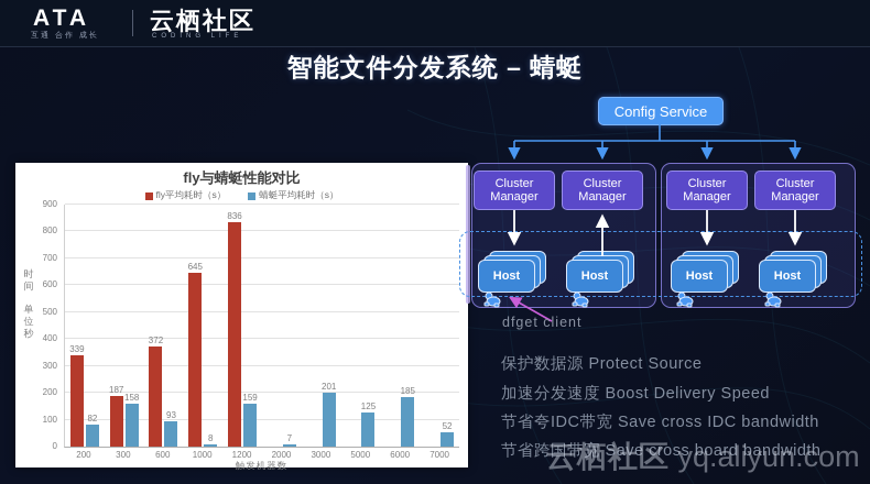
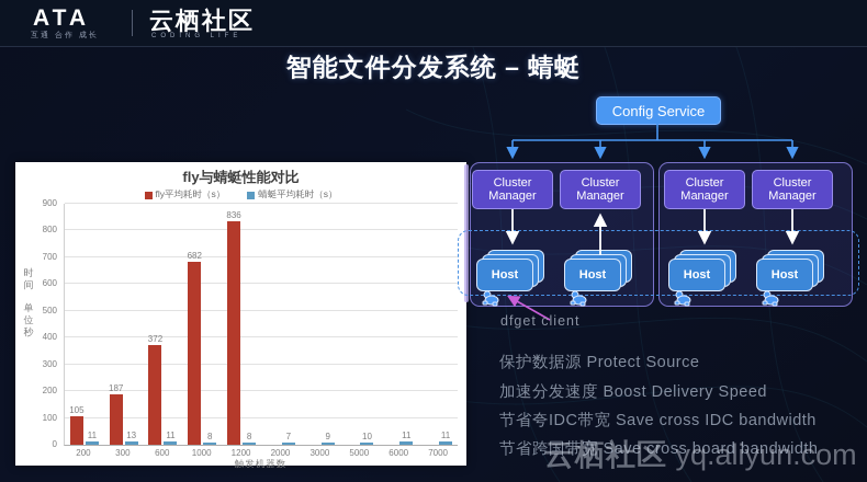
fly平均耗时（s）/200: 339 -> 105
蜻蜓平均耗时（s）/200: 82 -> 11
蜻蜓平均耗时（s）/300: 158 -> 13
蜻蜓平均耗时（s）/600: 93 -> 11
fly平均耗时（s）/1000: 645 -> 682
蜻蜓平均耗时（s）/1200: 159 -> 8
蜻蜓平均耗时（s）/3000: 201 -> 9
蜻蜓平均耗时（s）/5000: 125 -> 10
蜻蜓平均耗时（s）/6000: 185 -> 11
蜻蜓平均耗时（s）/7000: 52 -> 11
